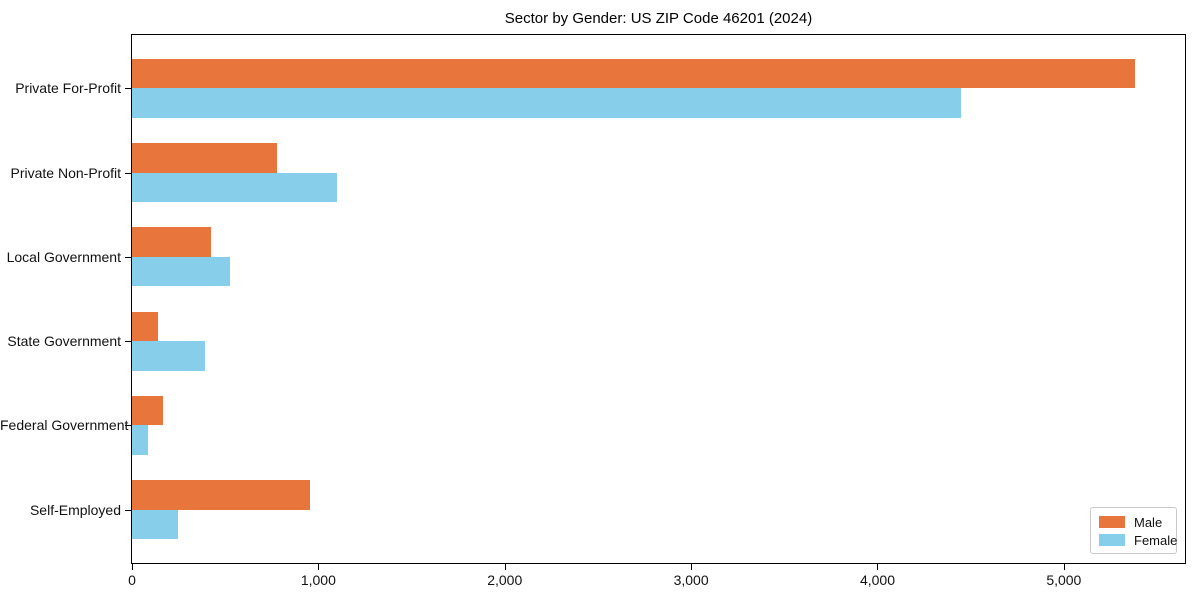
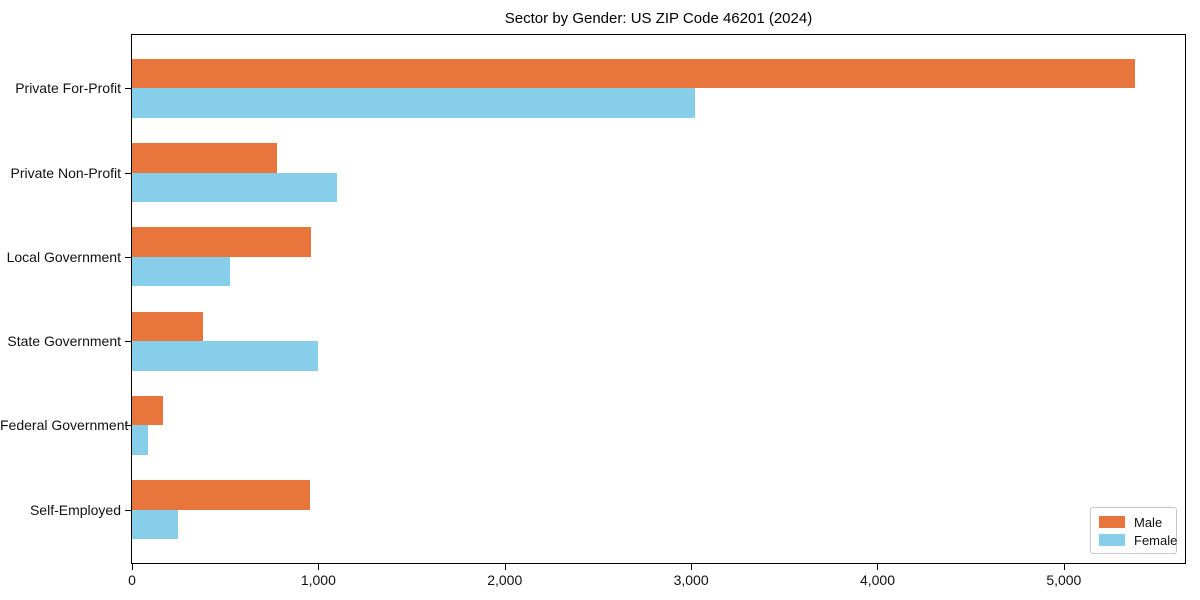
Female/Private For-Profit: 4450 -> 3020
Male/Local Government: 420 -> 960
Male/State Government: 140 -> 380
Female/State Government: 390 -> 1000
